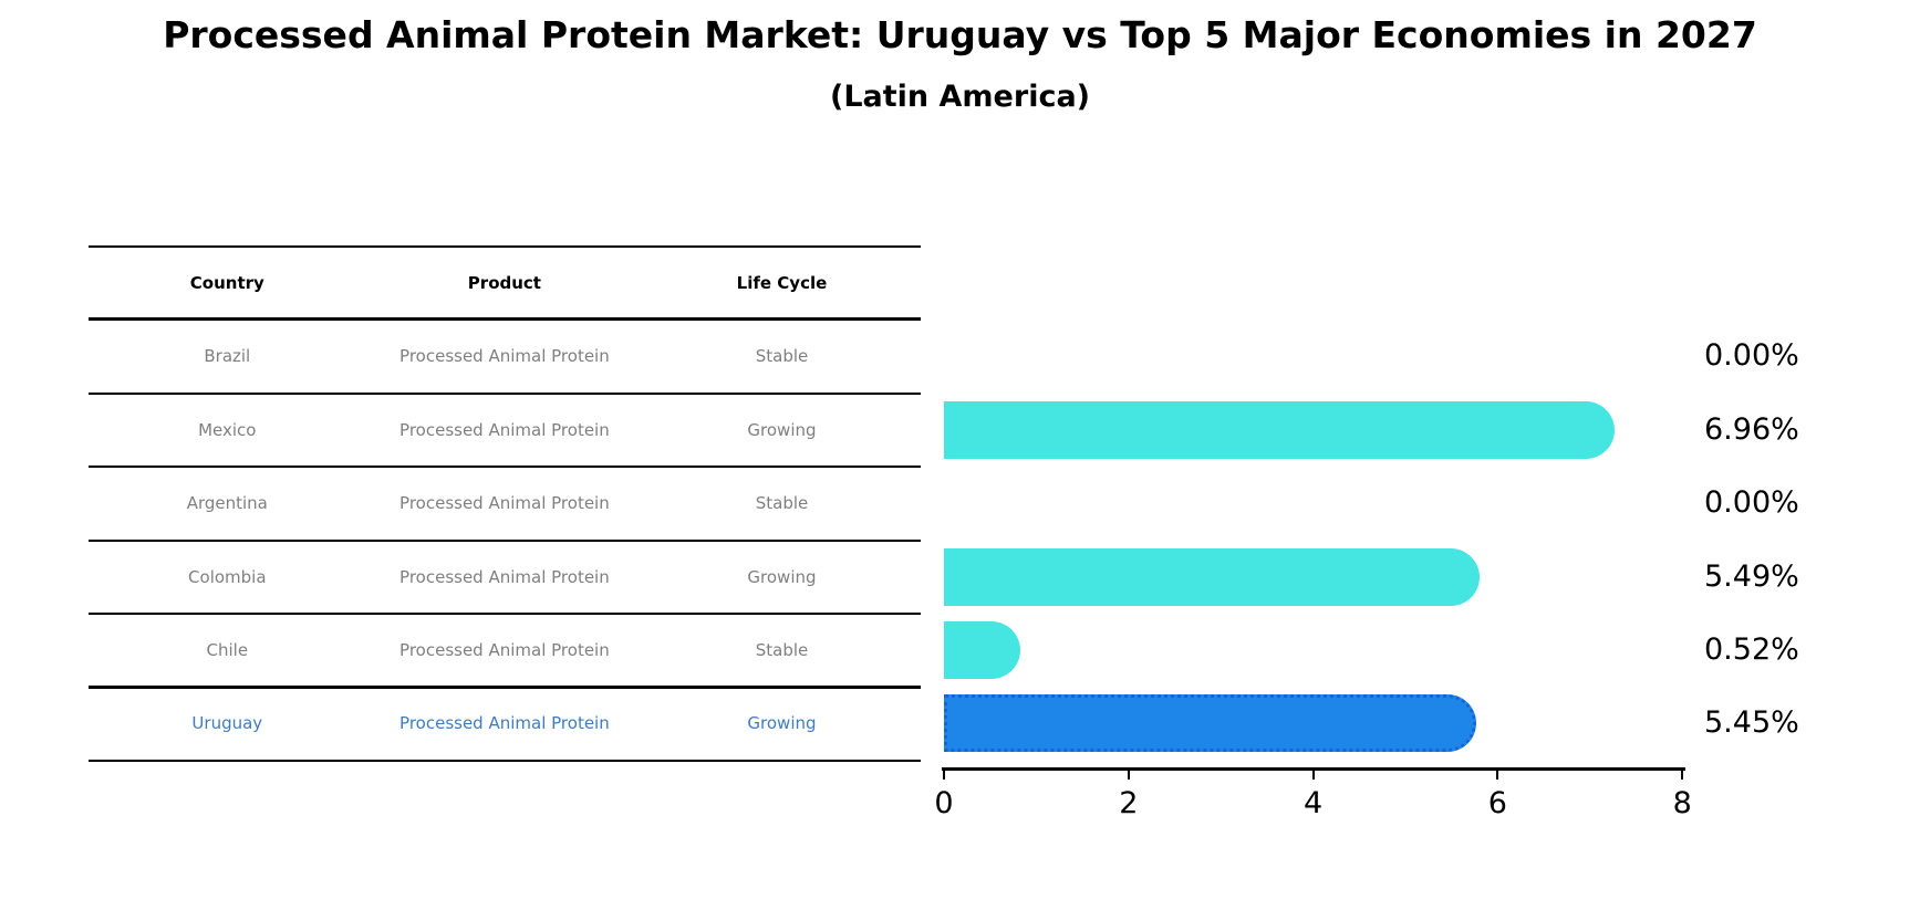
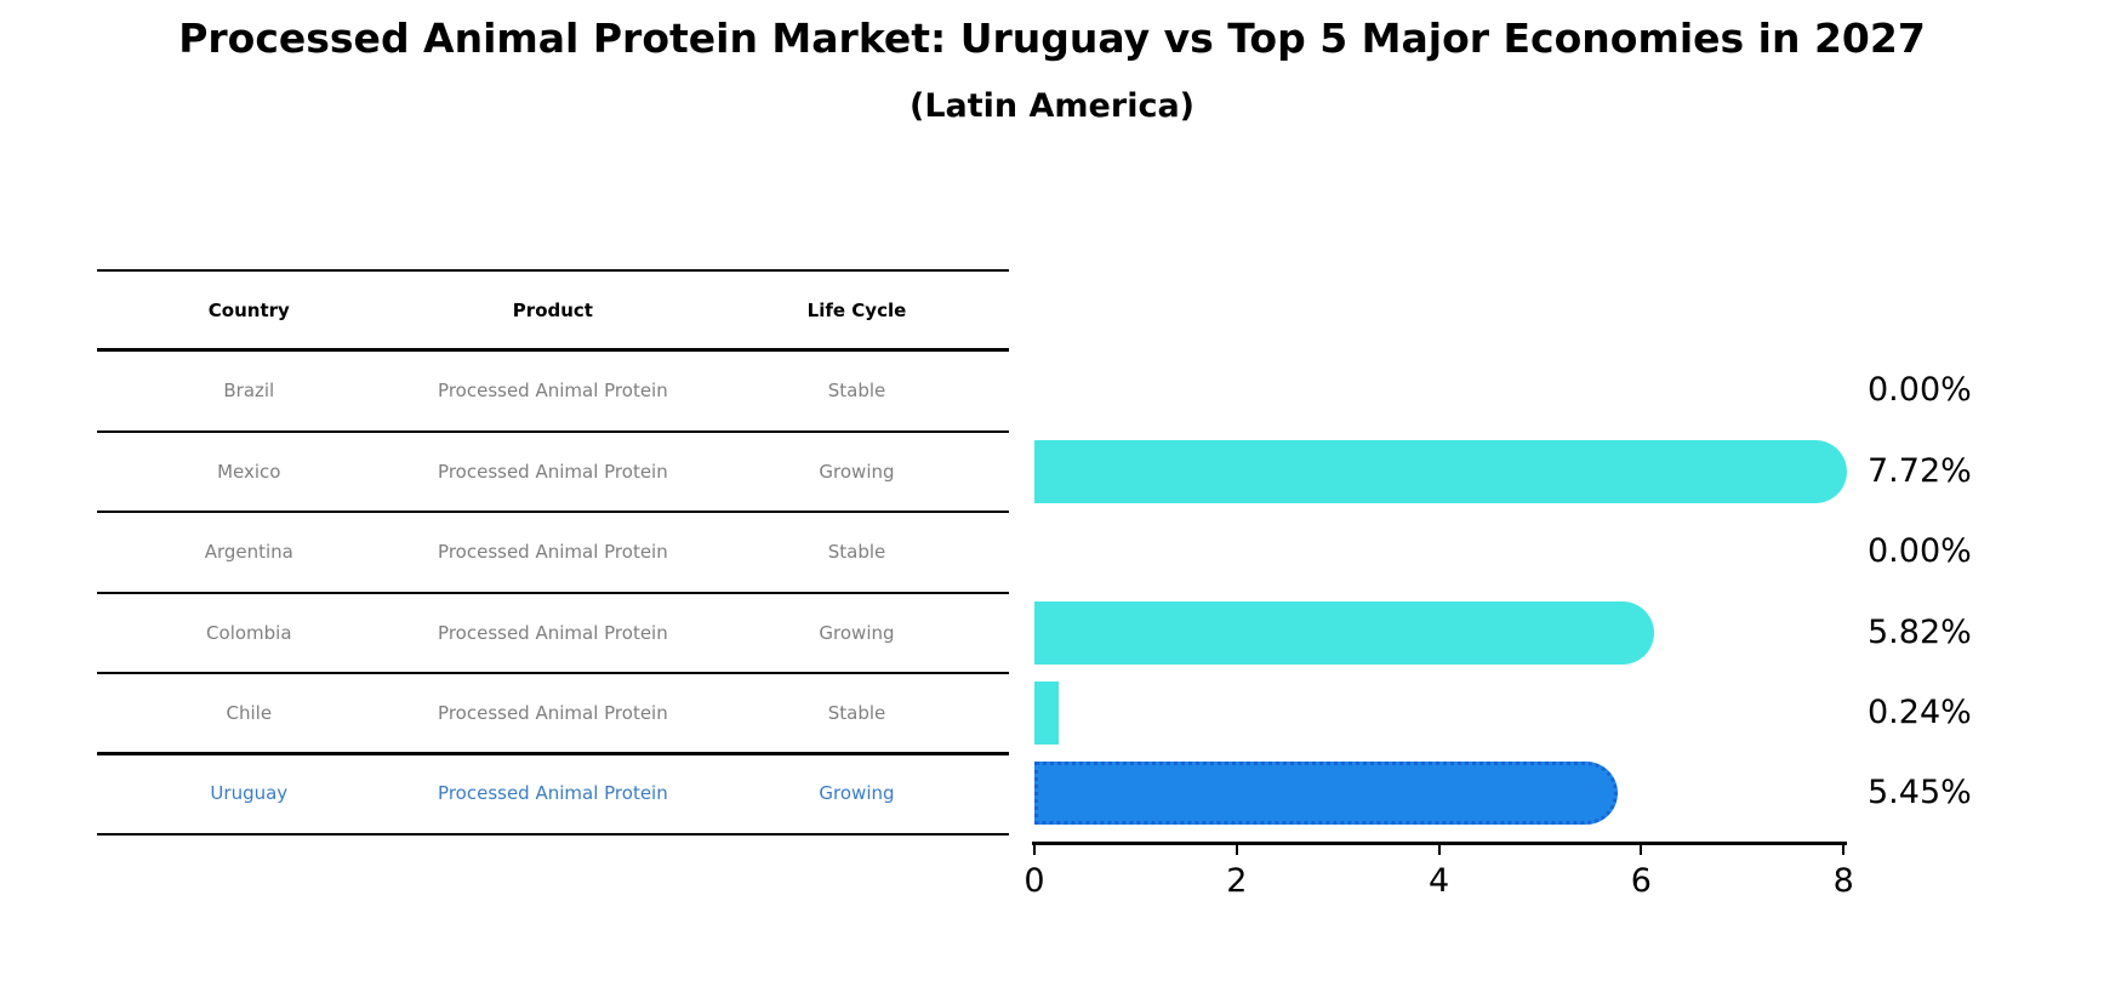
Mexico: 6.96% -> 7.72%
Colombia: 5.49% -> 5.82%
Chile: 0.52% -> 0.24%
